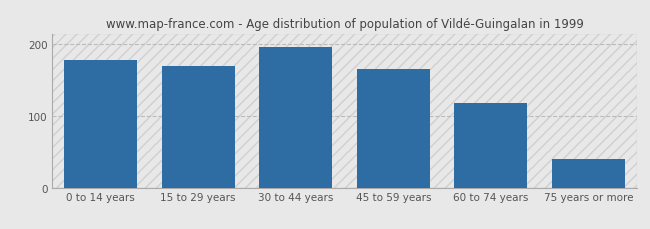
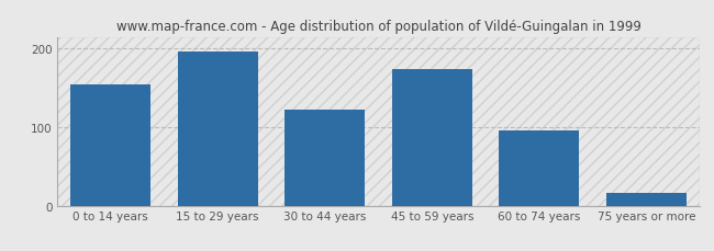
0 to 14 years: 178 -> 154
15 to 29 years: 170 -> 196
30 to 44 years: 196 -> 122
45 to 59 years: 165 -> 174
60 to 74 years: 118 -> 96
75 years or more: 40 -> 16
